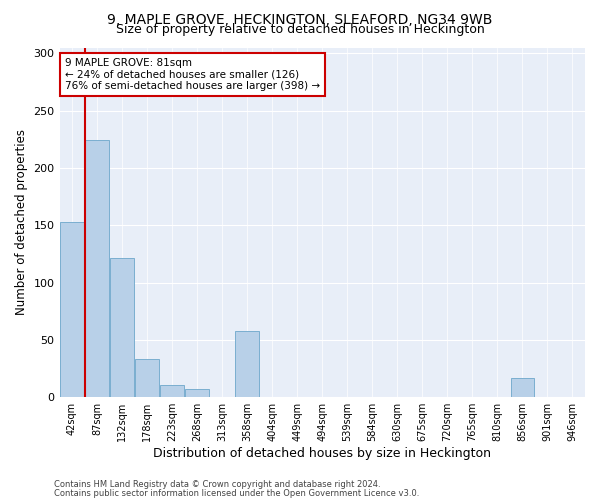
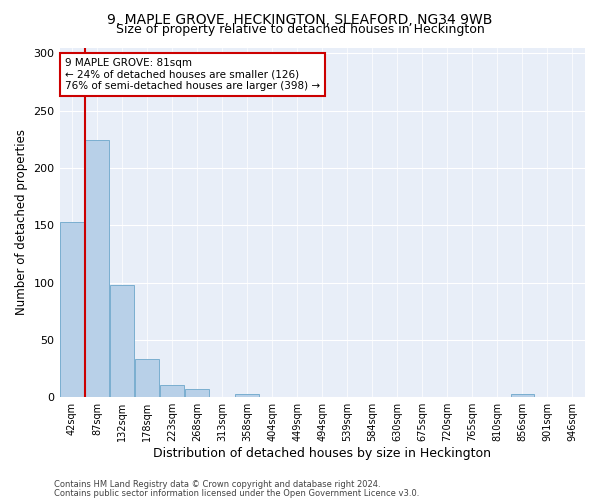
132sqm: 121 -> 98
358sqm: 58 -> 3
856sqm: 17 -> 3
